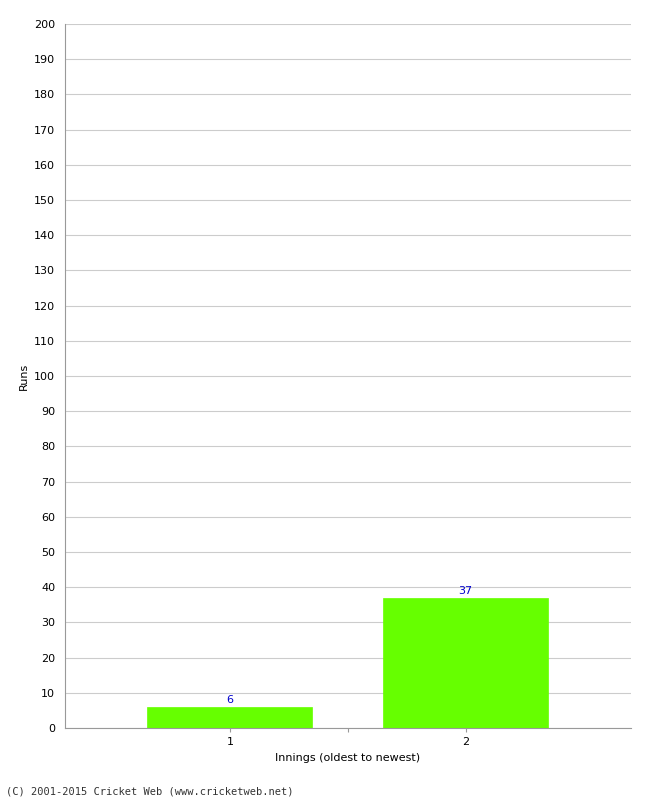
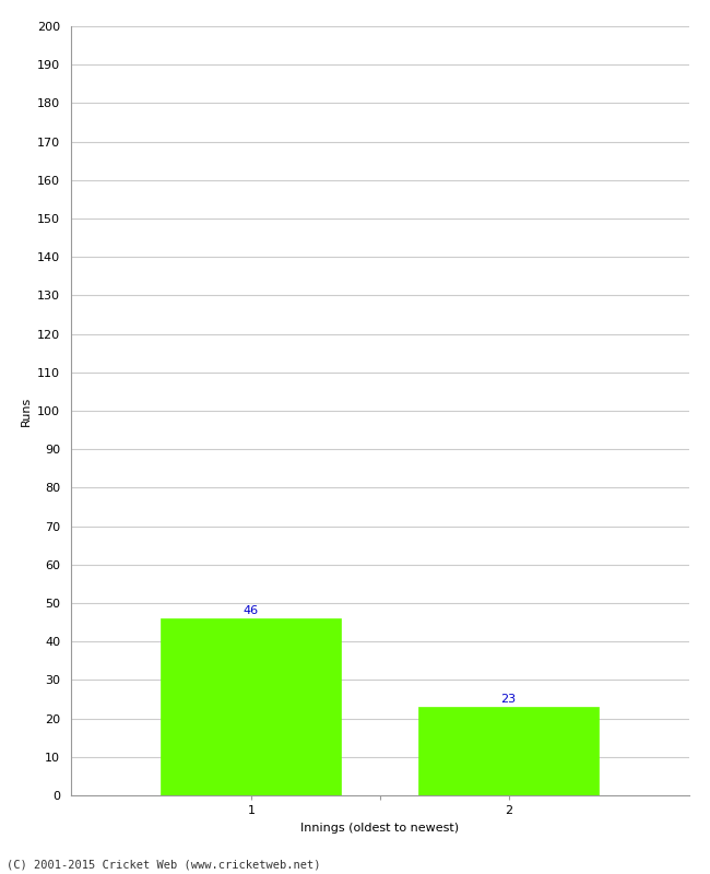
1: 6 -> 46
2: 37 -> 23
